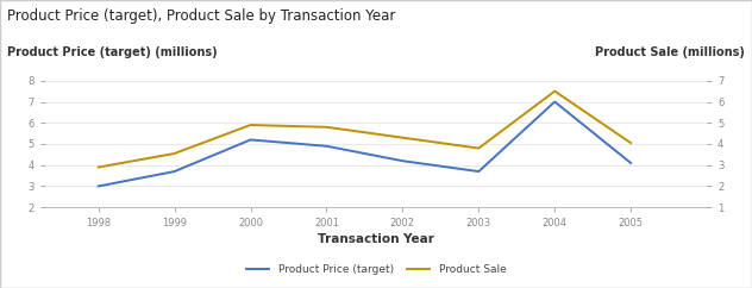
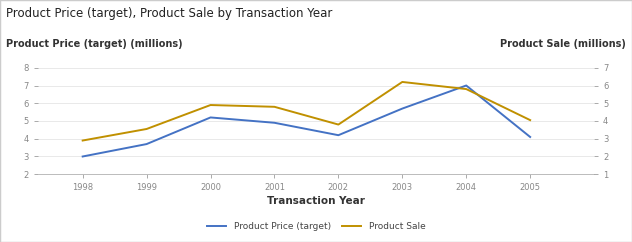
Product Sale/2002: 4.3 -> 3.8
Product Price (target)/2003: 3.7 -> 5.7
Product Sale/2003: 3.8 -> 6.2
Product Sale/2004: 6.5 -> 5.8
